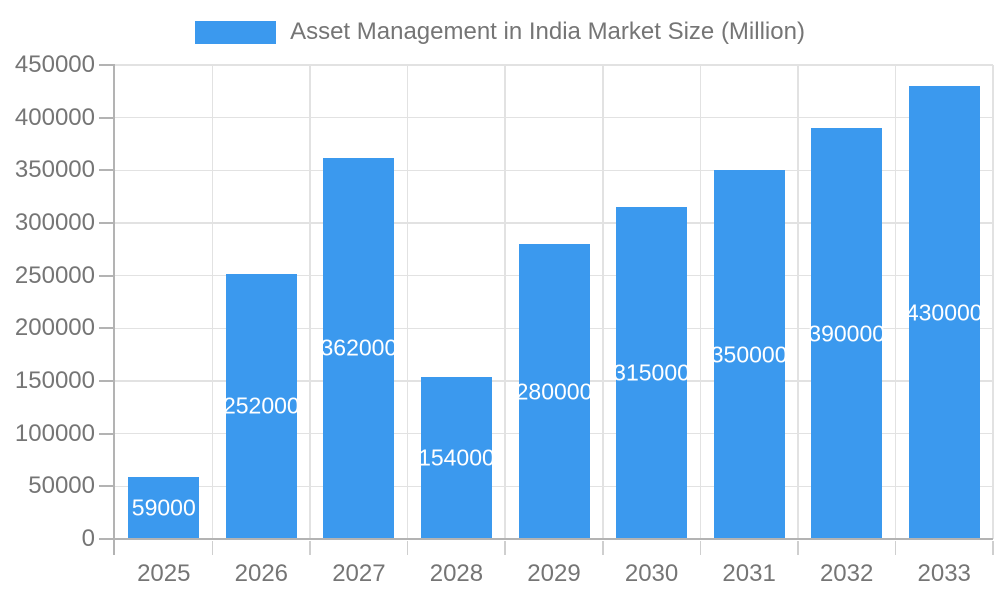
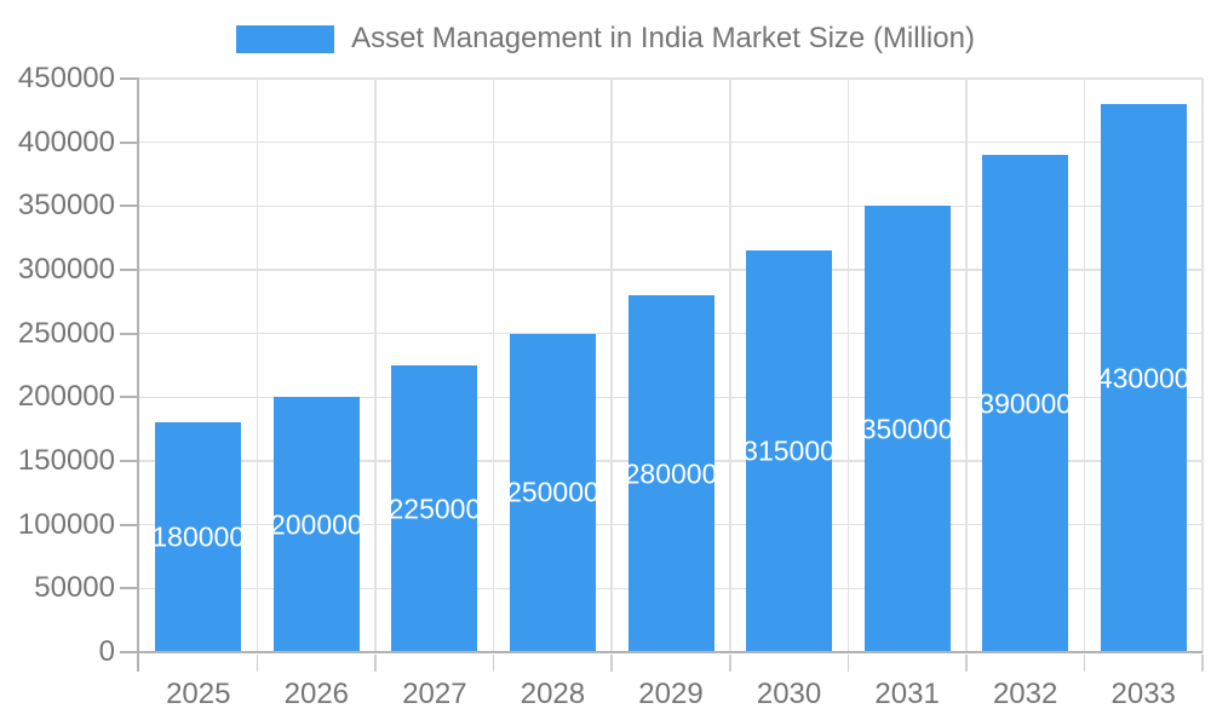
2025: 59000 -> 180000
2026: 252000 -> 200000
2027: 362000 -> 225000
2028: 154000 -> 250000
